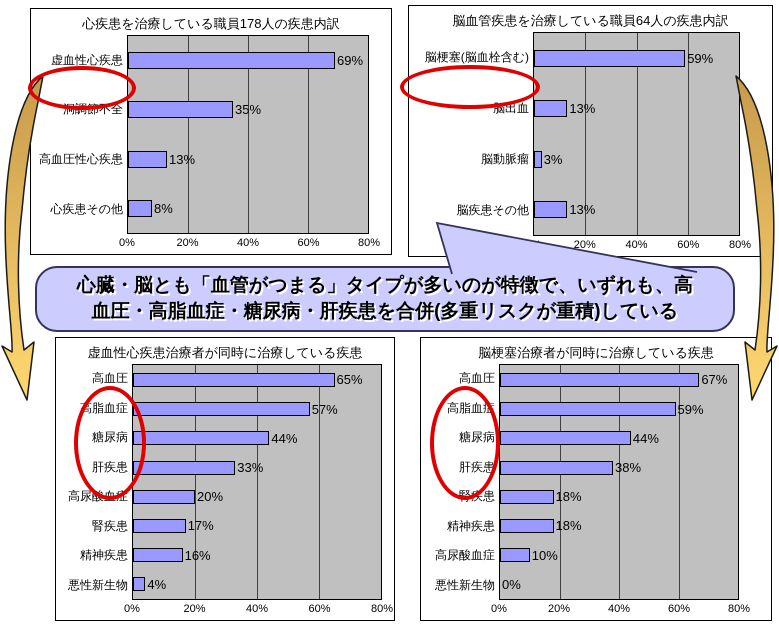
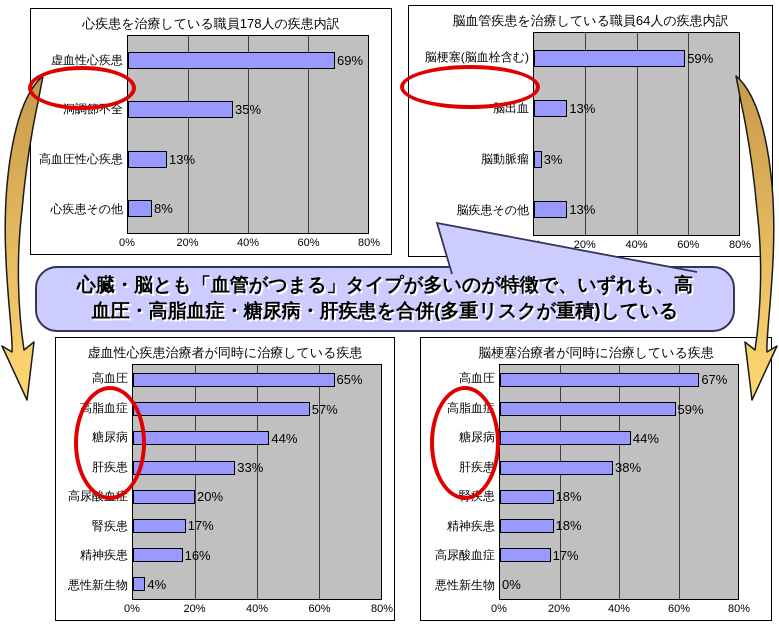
脳梗塞治療者が同時に治療している疾患/高尿酸血症: 10% -> 17%
